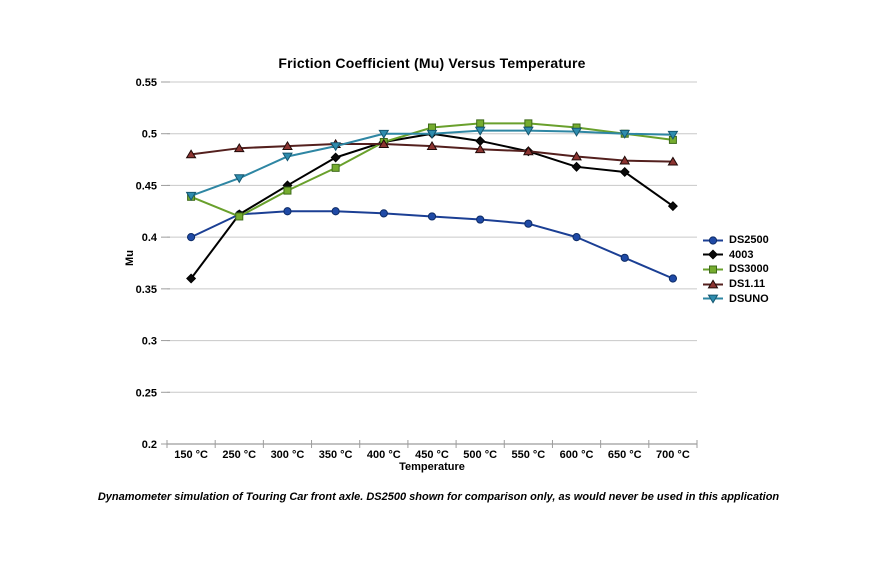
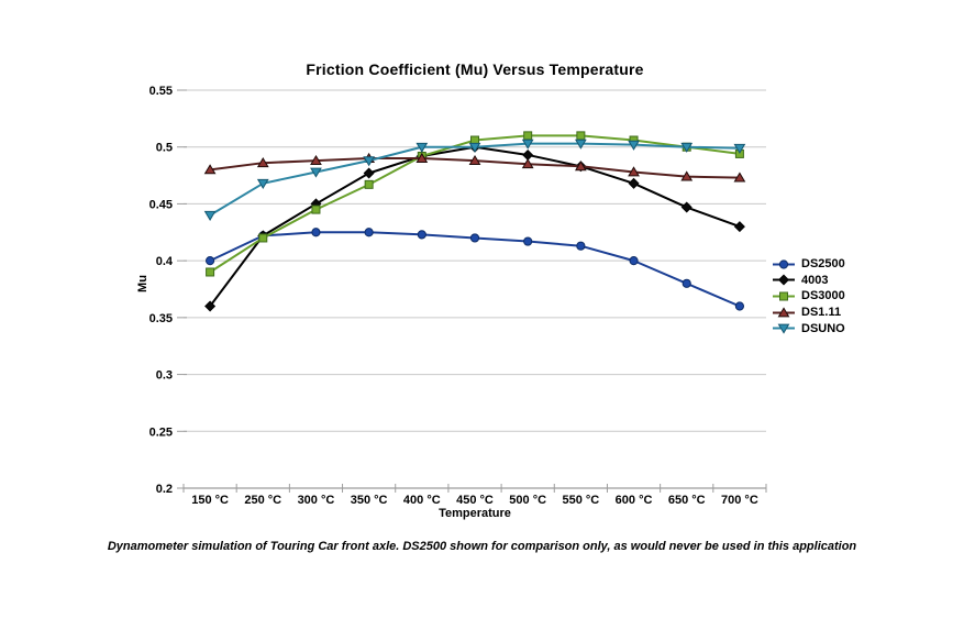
DS3000/150 °C: 0.439 -> 0.390
DSUNO/250 °C: 0.457 -> 0.468
4003/650 °C: 0.463 -> 0.447
